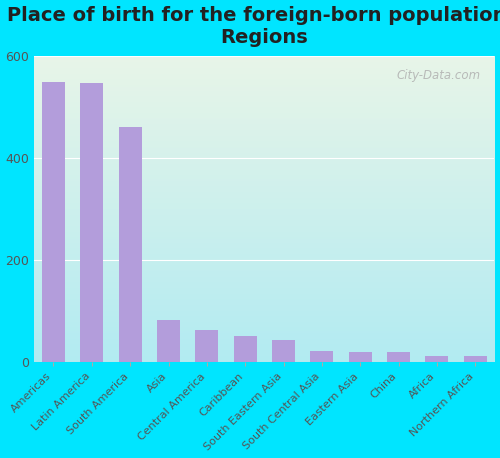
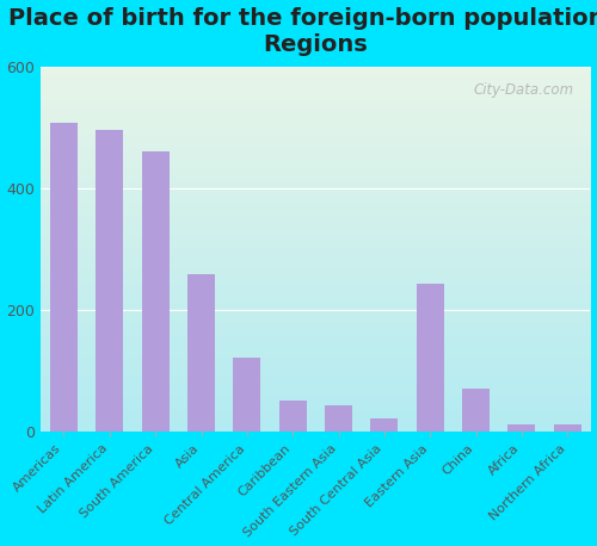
Americas: 550 -> 508
Latin America: 548 -> 496
Asia: 82 -> 260
Central America: 62 -> 122
Eastern Asia: 20 -> 244
China: 20 -> 70
